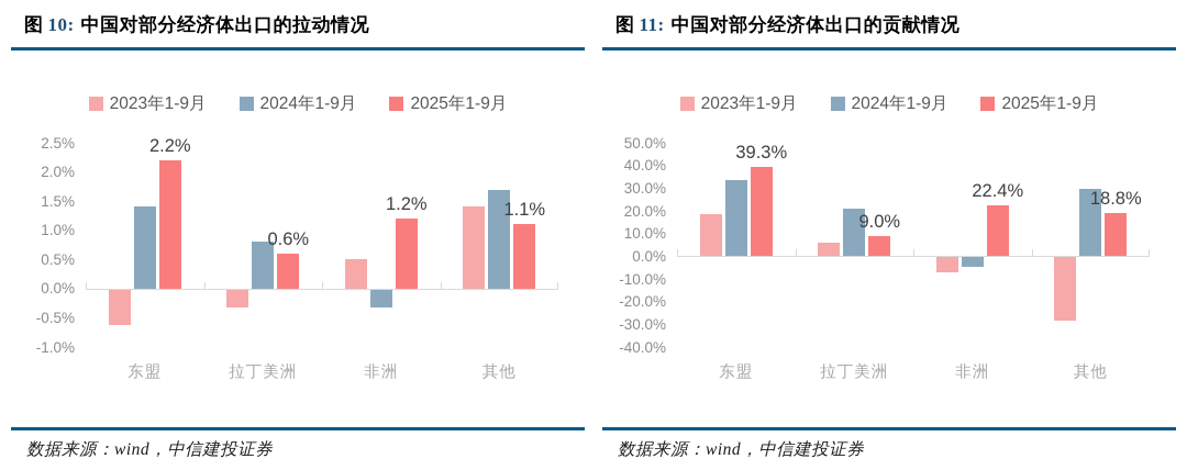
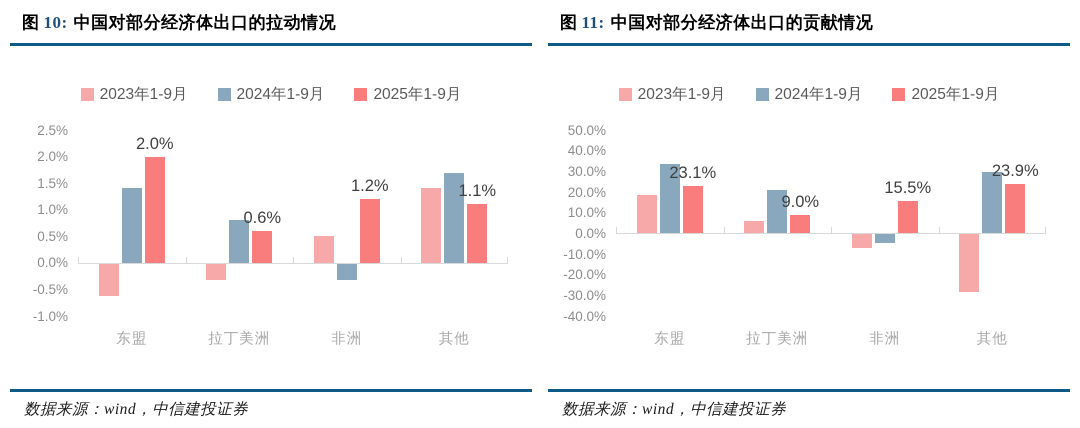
中国对部分经济体出口的拉动情况/2025年1-9月/东盟: 2.2% -> 2.0%
中国对部分经济体出口的贡献情况/2025年1-9月/东盟: 39.3% -> 23.1%
中国对部分经济体出口的贡献情况/2025年1-9月/非洲: 22.4% -> 15.5%
中国对部分经济体出口的贡献情况/2025年1-9月/其他: 18.8% -> 23.9%
